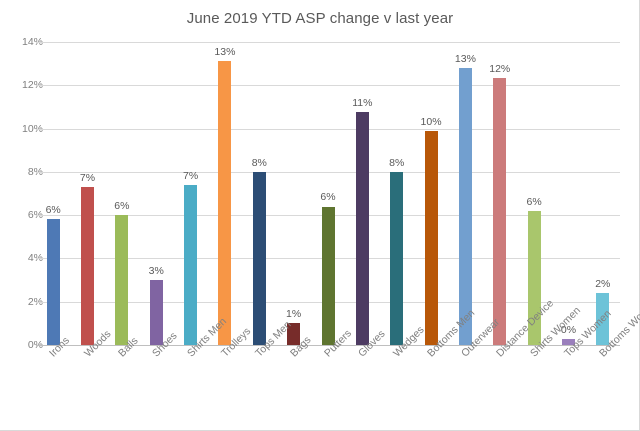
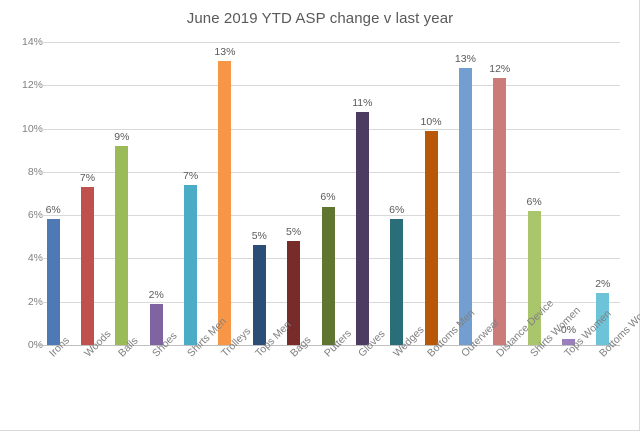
Balls: 6% -> 9%
Shoes: 3% -> 2%
Tops Men: 8% -> 5%
Bags: 1% -> 5%
Wedges: 8% -> 6%
